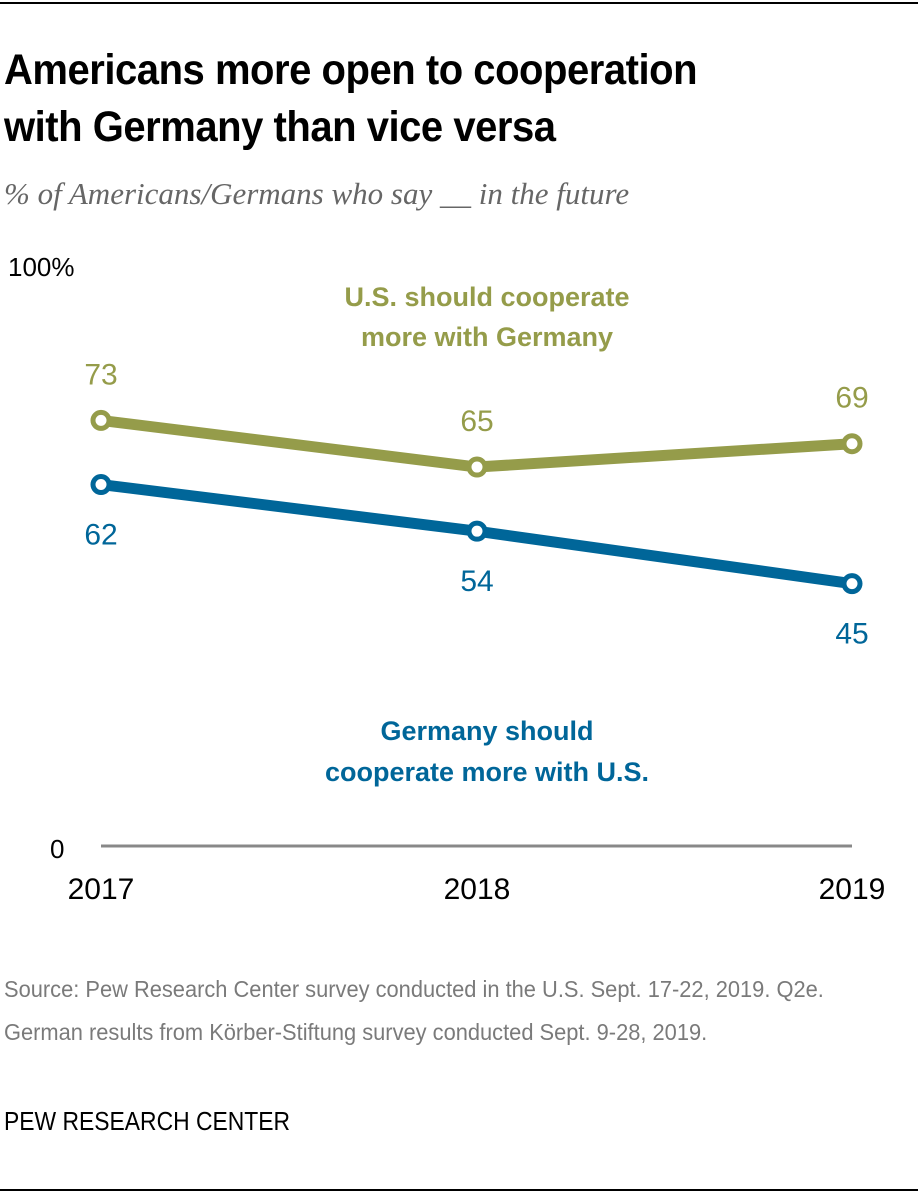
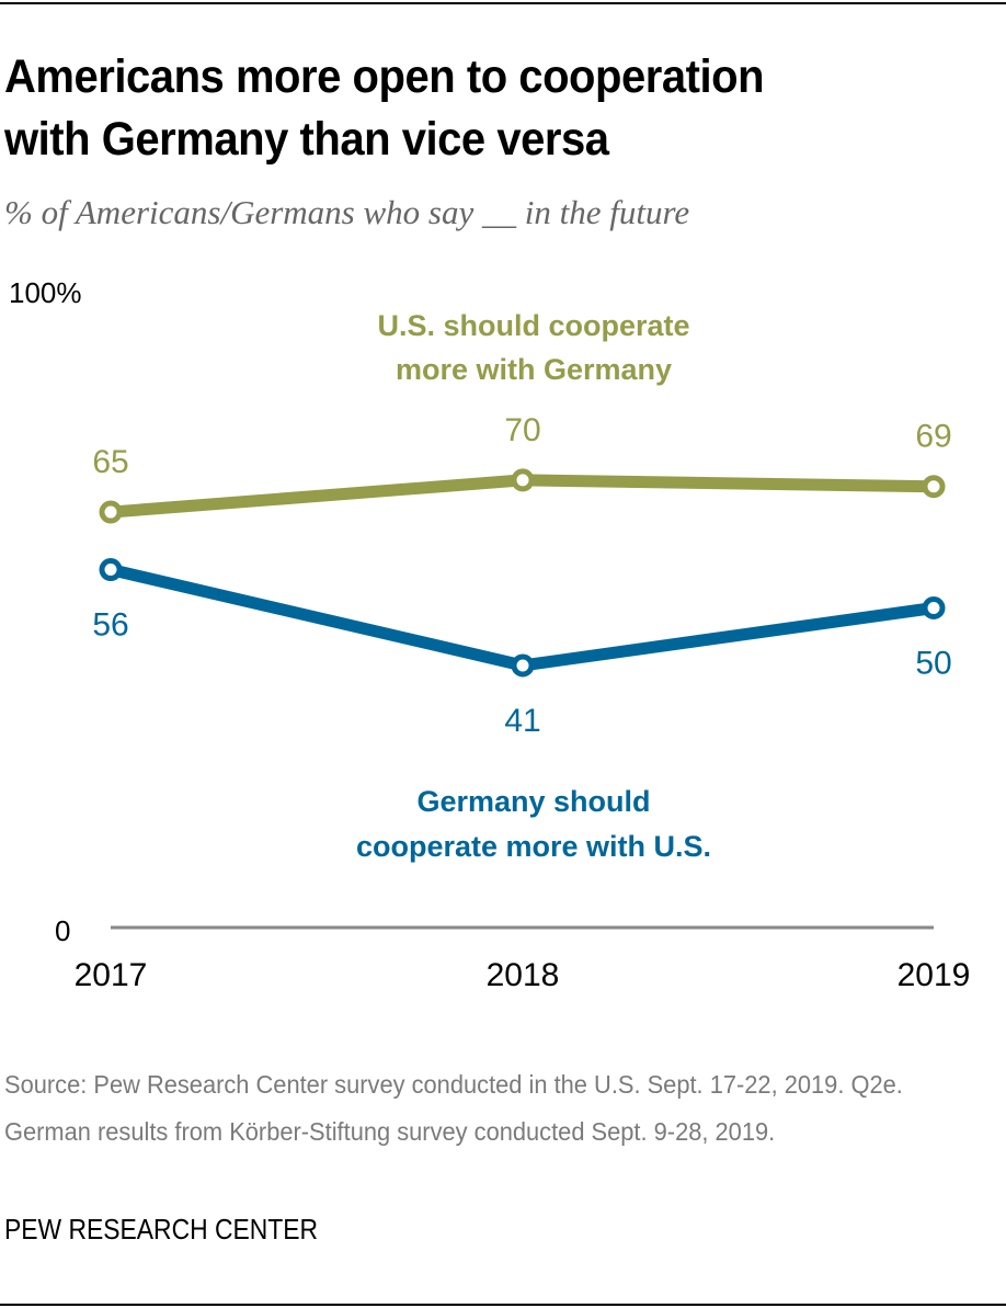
U.S. should cooperate more with Germany/2017: 73 -> 65
Germany should cooperate more with U.S./2017: 62 -> 56
U.S. should cooperate more with Germany/2018: 65 -> 70
Germany should cooperate more with U.S./2018: 54 -> 41
Germany should cooperate more with U.S./2019: 45 -> 50
